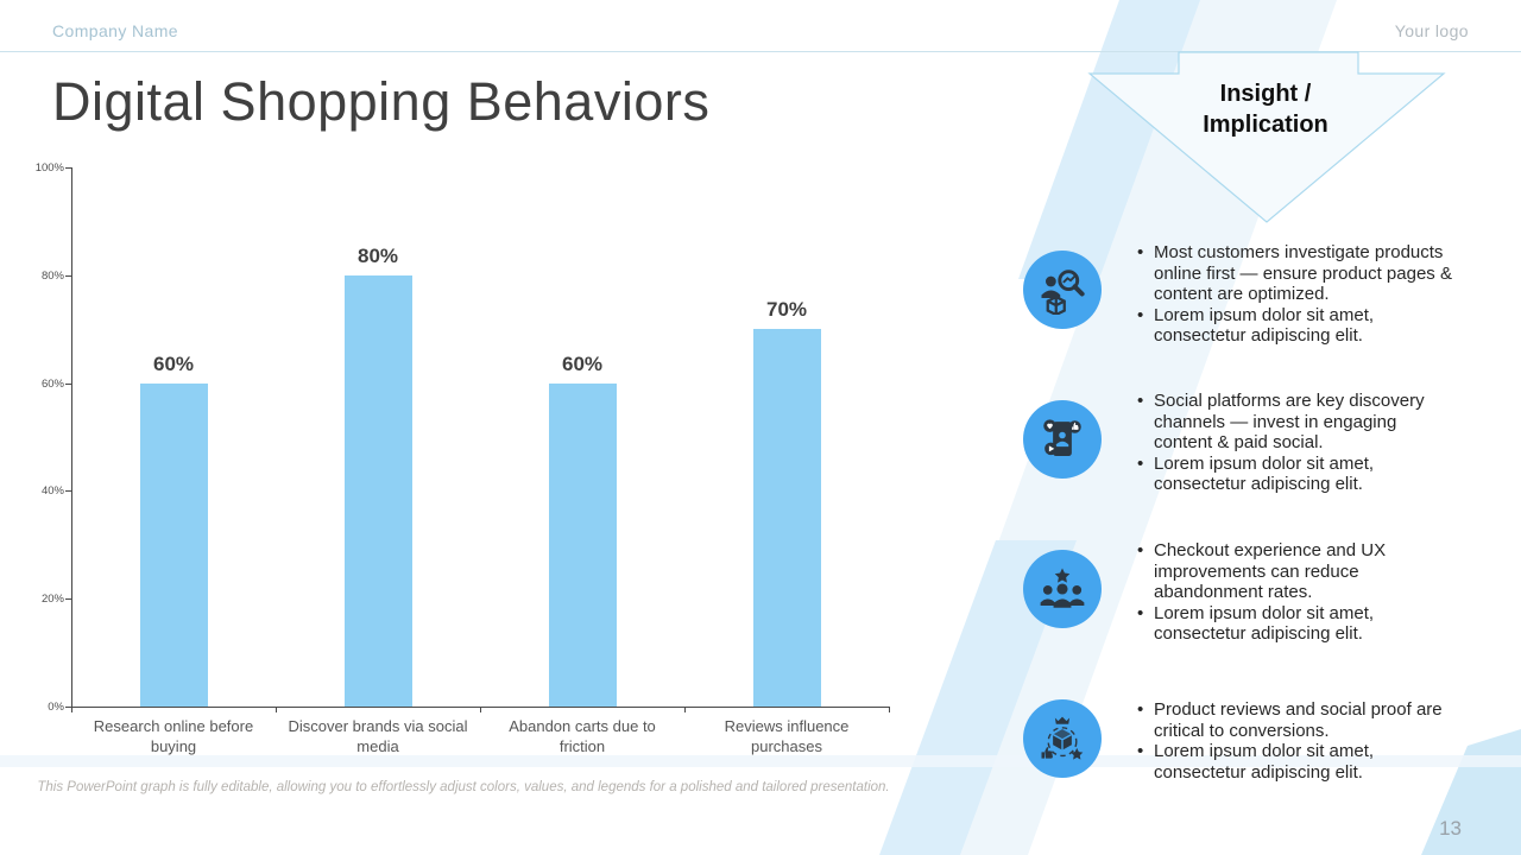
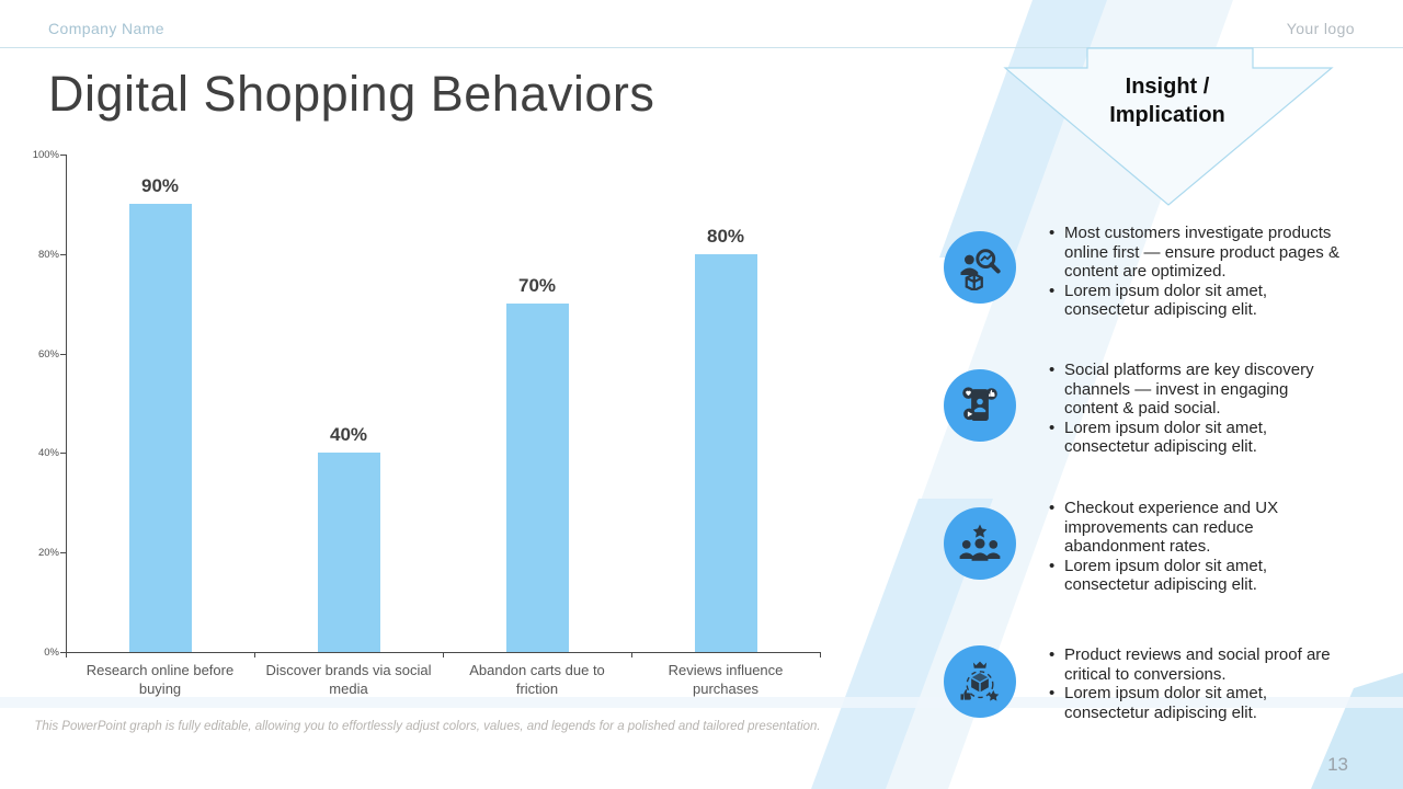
Research online before buying: 60% -> 90%
Discover brands via social media: 80% -> 40%
Abandon carts due to friction: 60% -> 70%
Reviews influence purchases: 70% -> 80%
